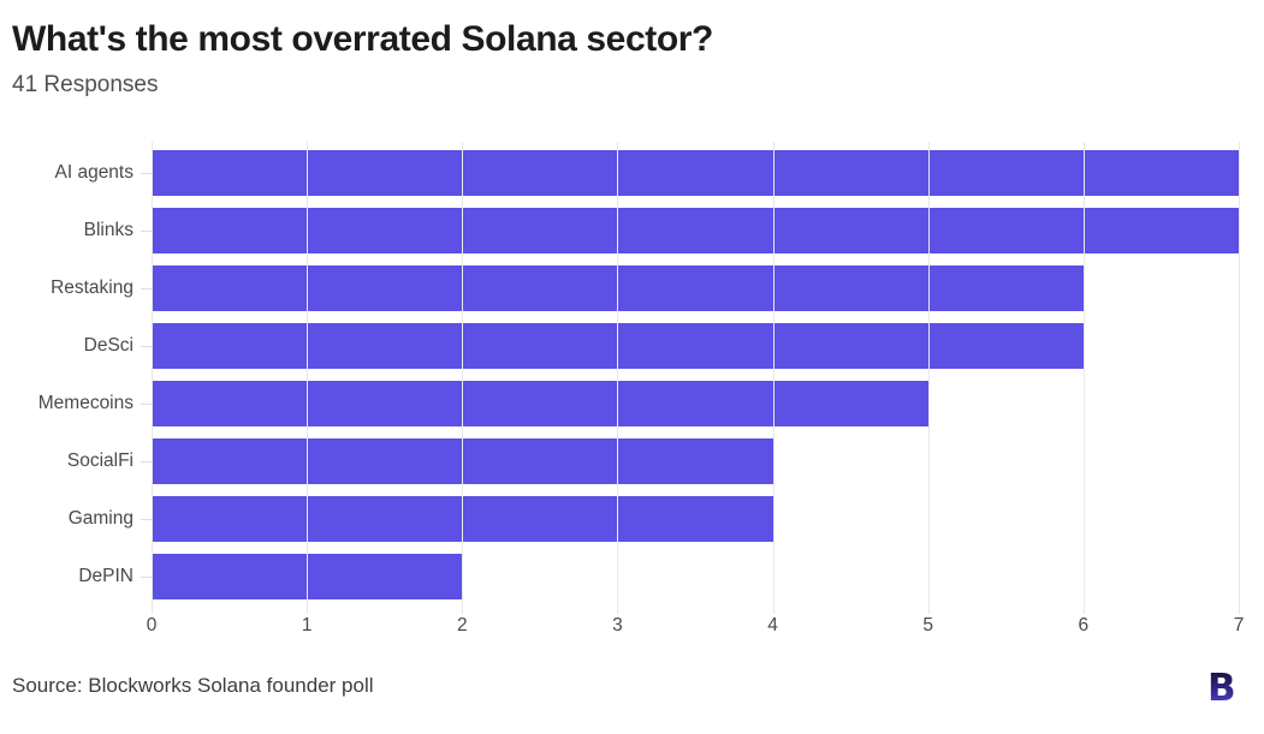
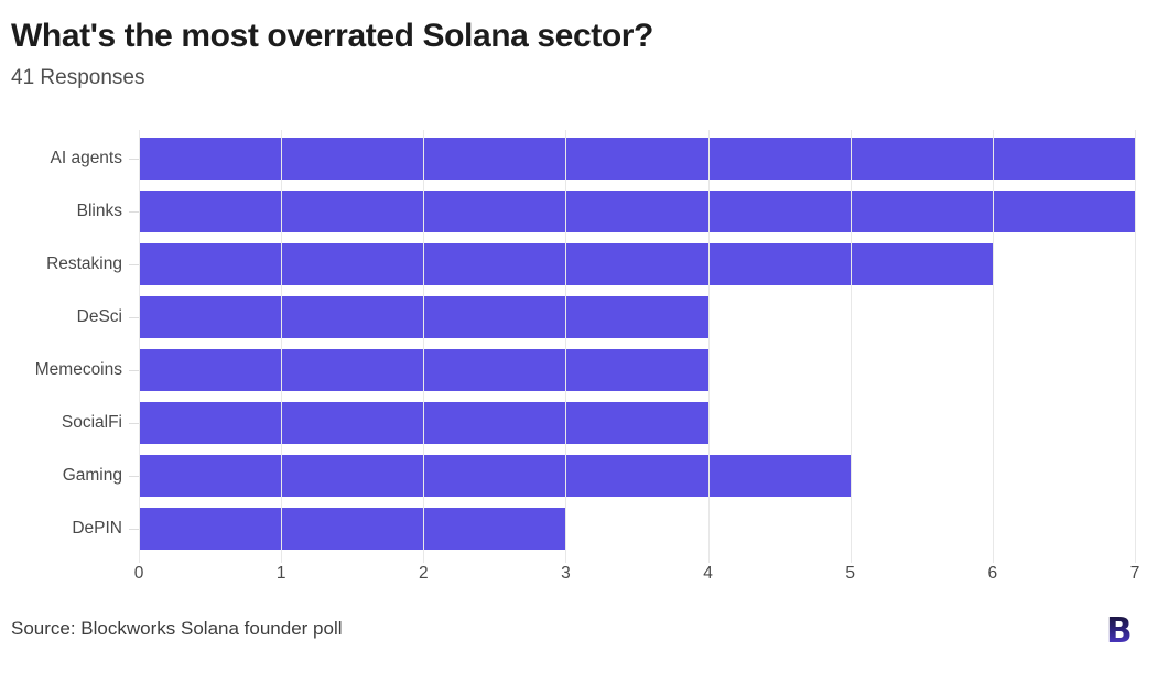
DeSci: 6 -> 4
Memecoins: 5 -> 4
Gaming: 4 -> 5
DePIN: 2 -> 3
